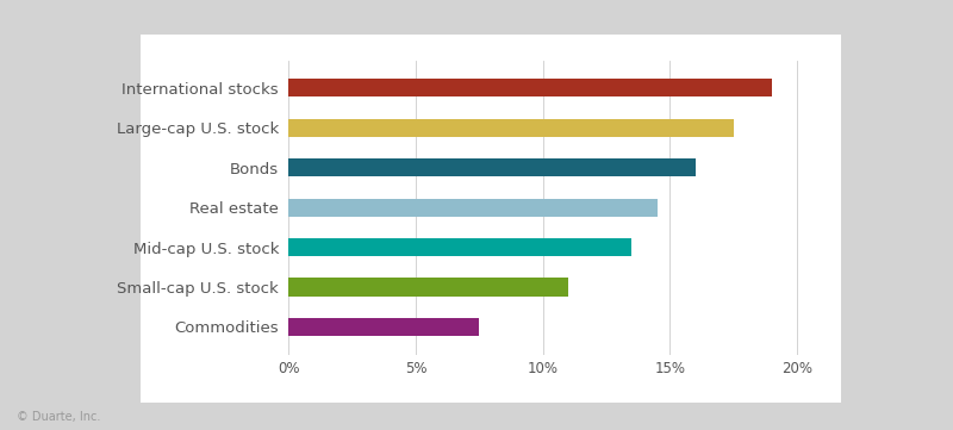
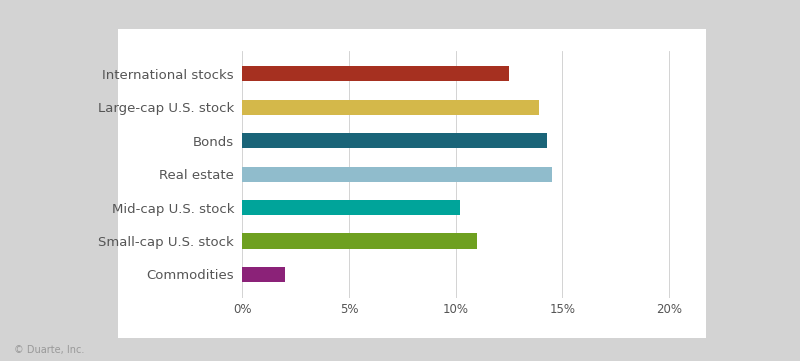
International stocks: 19.0% -> 12.5%
Large-cap U.S. stock: 17.5% -> 13.9%
Bonds: 16.0% -> 14.3%
Mid-cap U.S. stock: 13.5% -> 10.2%
Commodities: 7.5% -> 2.0%
